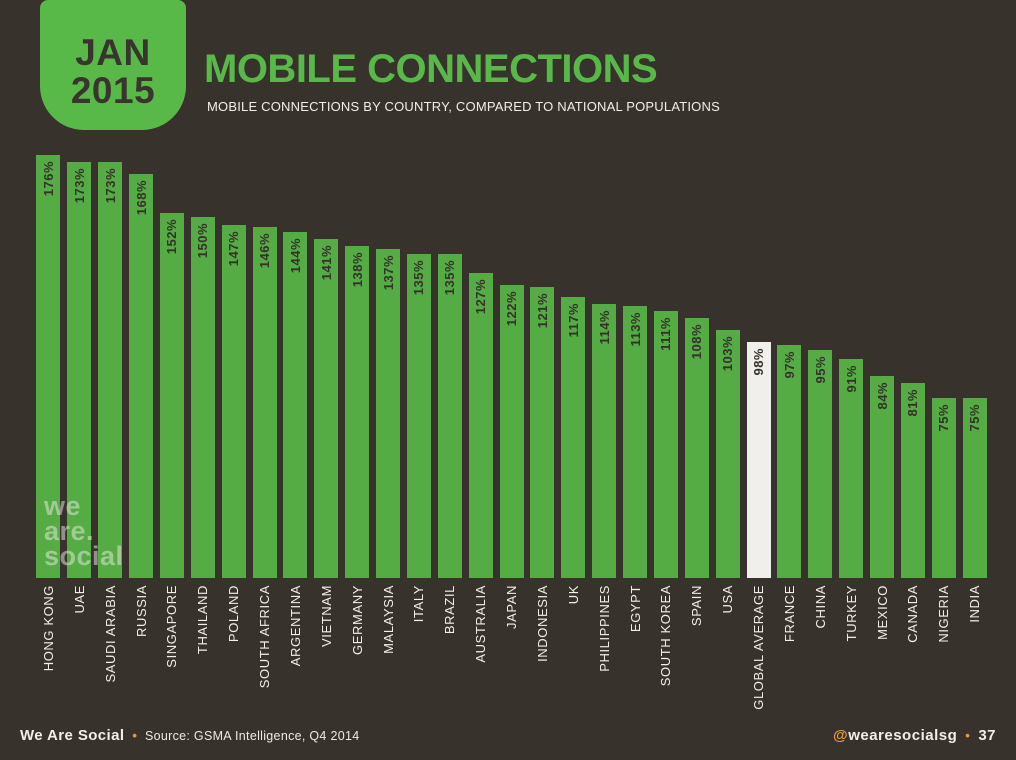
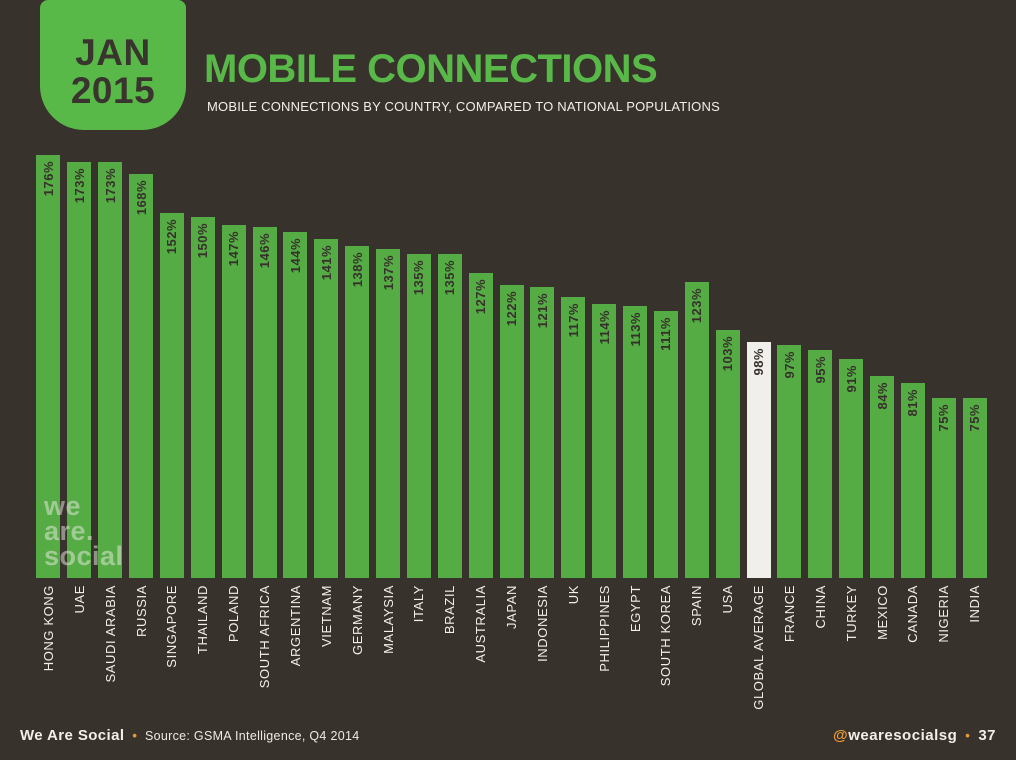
SPAIN: 108% -> 123%
